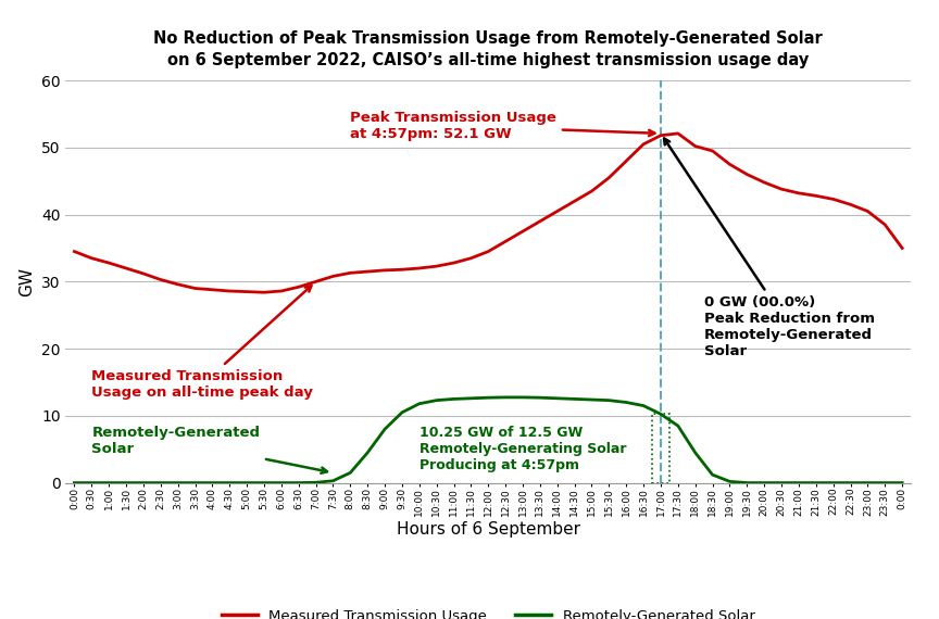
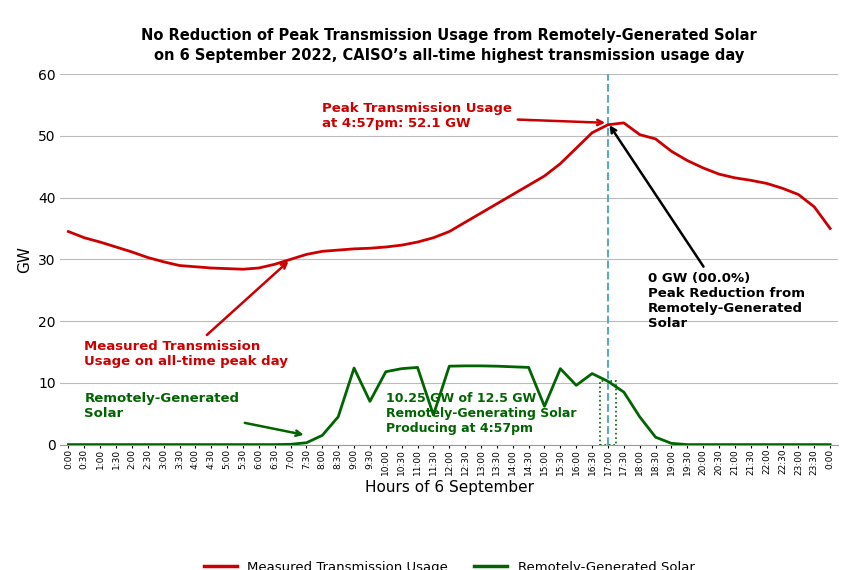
Remotely-Generated Solar/9:00: 8.0 -> 12.4
Remotely-Generated Solar/9:30: 10.5 -> 7.0
Remotely-Generated Solar/11:30: 12.6 -> 4.8
Remotely-Generated Solar/15:00: 12.4 -> 6.2
Remotely-Generated Solar/16:00: 12.0 -> 9.6
